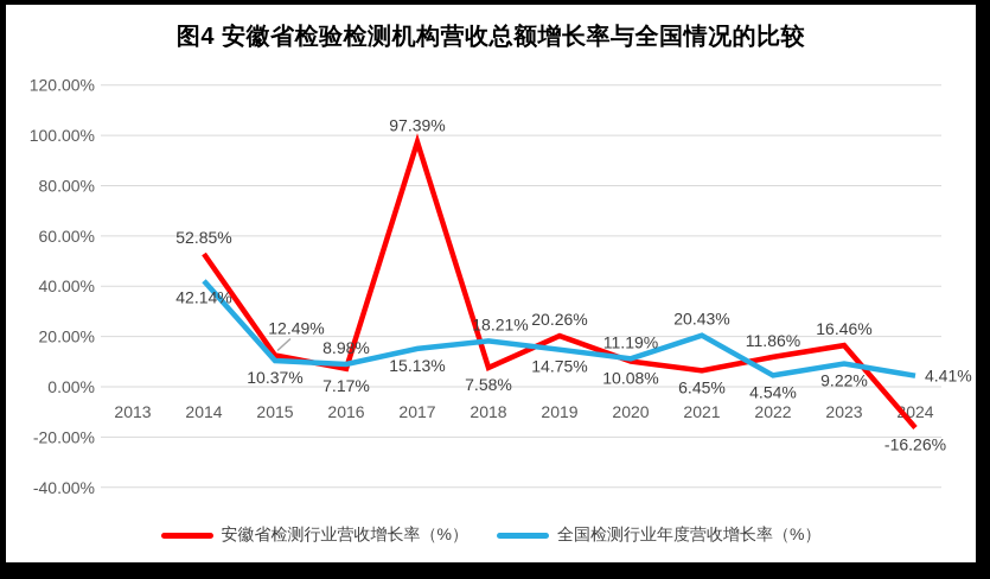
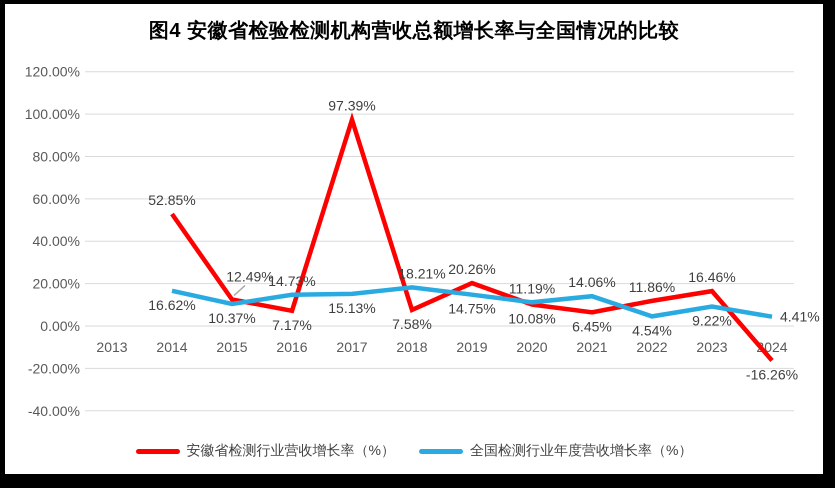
全国检测行业年度营收增长率（%）/2014: 42.14% -> 16.62%
全国检测行业年度营收增长率（%）/2016: 8.98% -> 14.73%
全国检测行业年度营收增长率（%）/2021: 20.43% -> 14.06%
